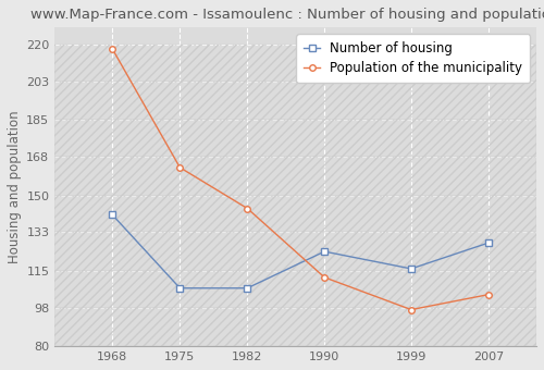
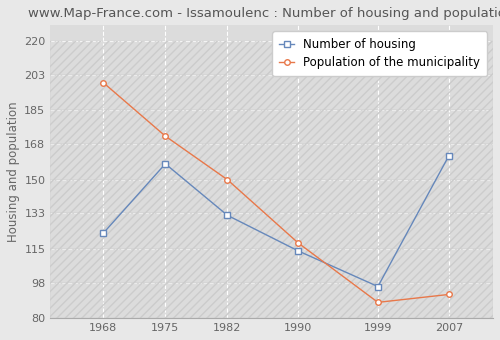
Number of housing/1968: 141 -> 123
Population of the municipality/1968: 218 -> 199
Number of housing/1975: 107 -> 158
Population of the municipality/1975: 163 -> 172
Number of housing/1982: 107 -> 132
Population of the municipality/1982: 144 -> 150
Number of housing/1990: 124 -> 114
Population of the municipality/1990: 112 -> 118
Number of housing/1999: 116 -> 96
Population of the municipality/1999: 97 -> 88
Number of housing/2007: 128 -> 162
Population of the municipality/2007: 104 -> 92
